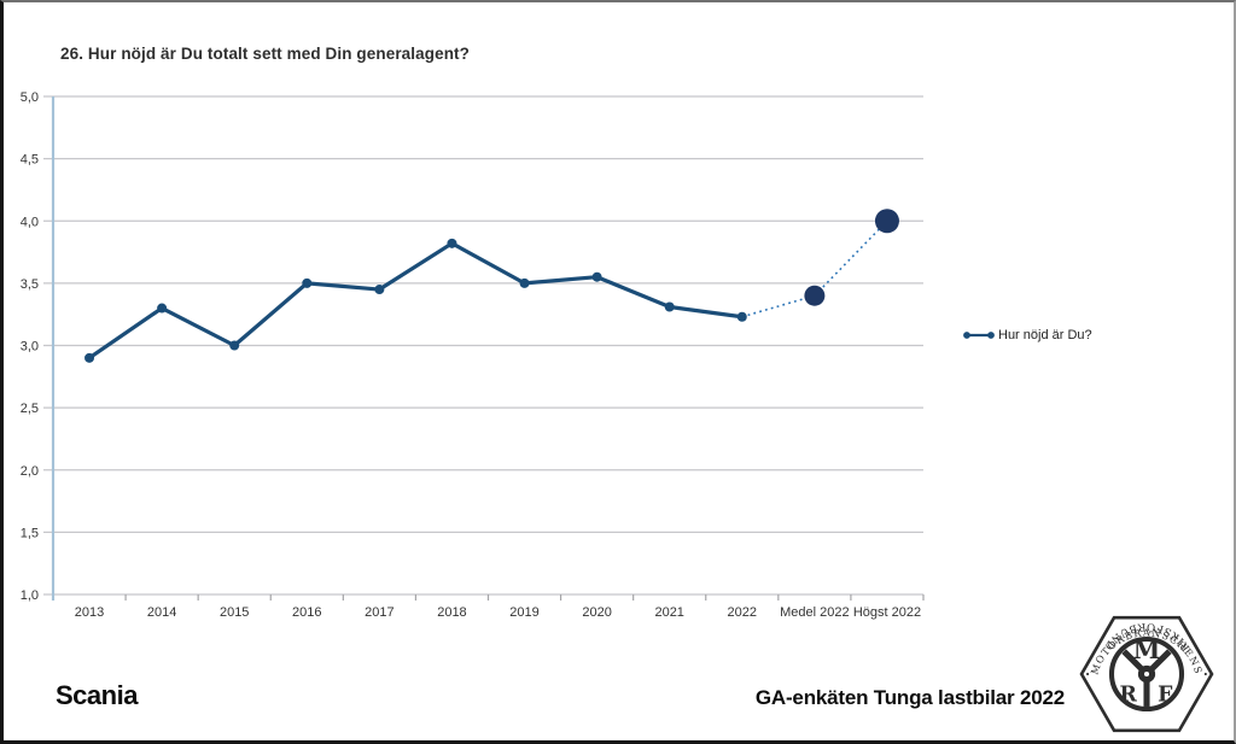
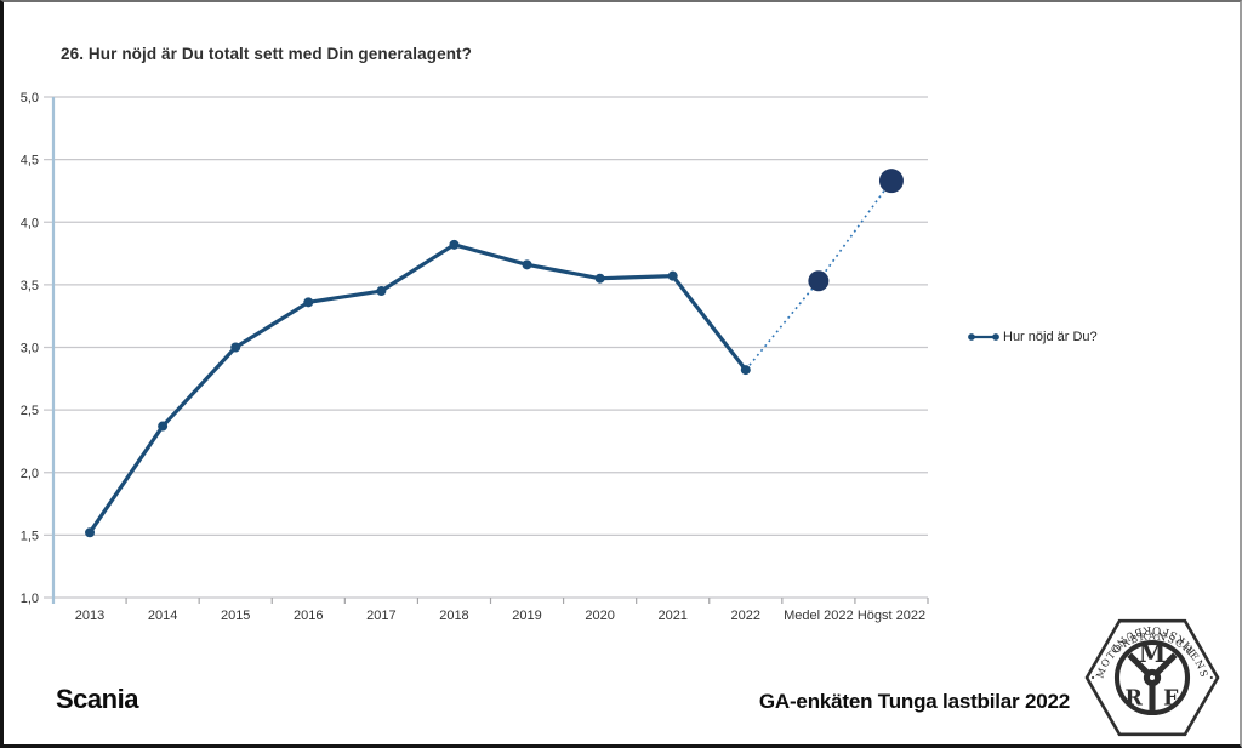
2013: 2,90 -> 1,52
2014: 3,30 -> 2,37
2016: 3,50 -> 3,36
2019: 3,50 -> 3,66
2021: 3,31 -> 3,57
2022: 3,23 -> 2,82
Medel 2022: 3,40 -> 3,53
Högst 2022: 4,00 -> 4,33
